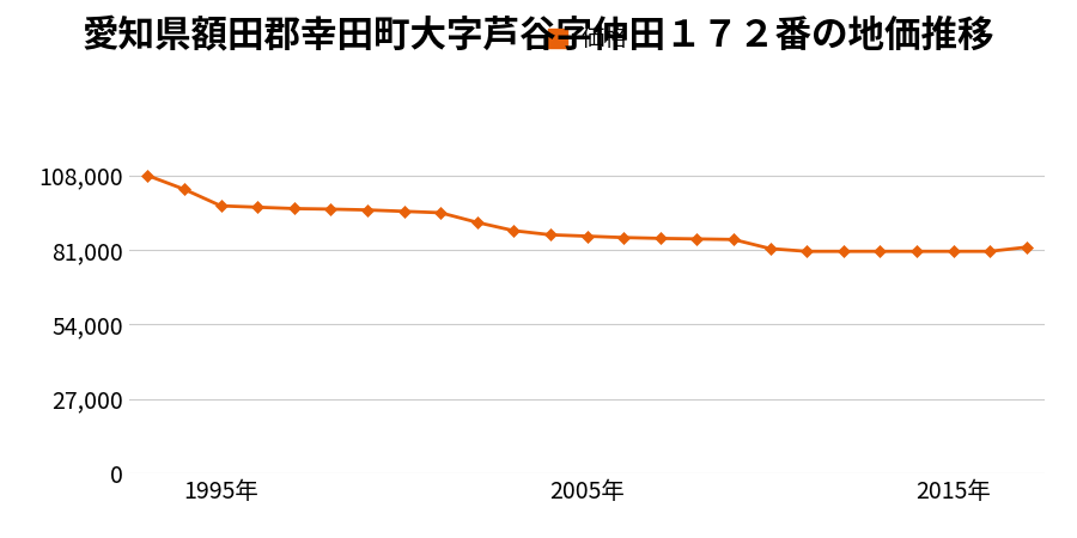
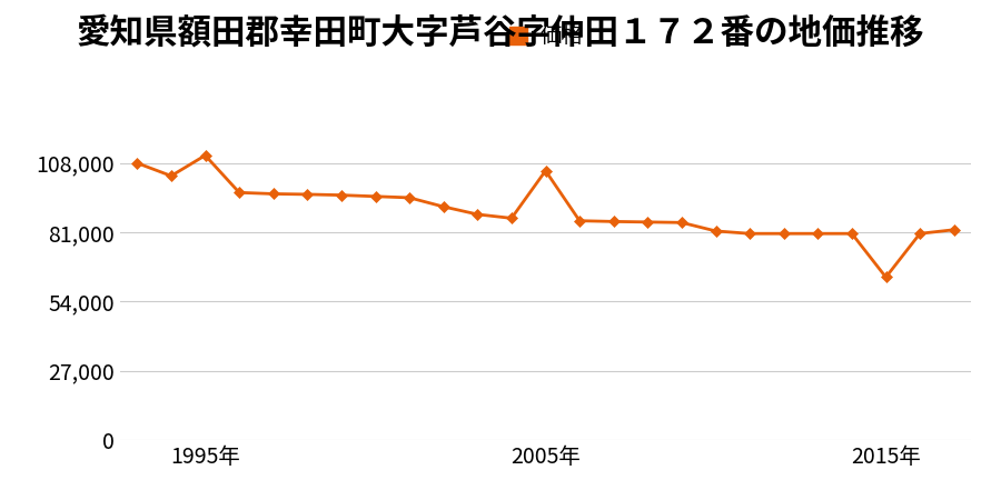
1995年: 97,000 -> 111,000
2005年: 86,000 -> 105,000
2015年: 80,500 -> 63,500
